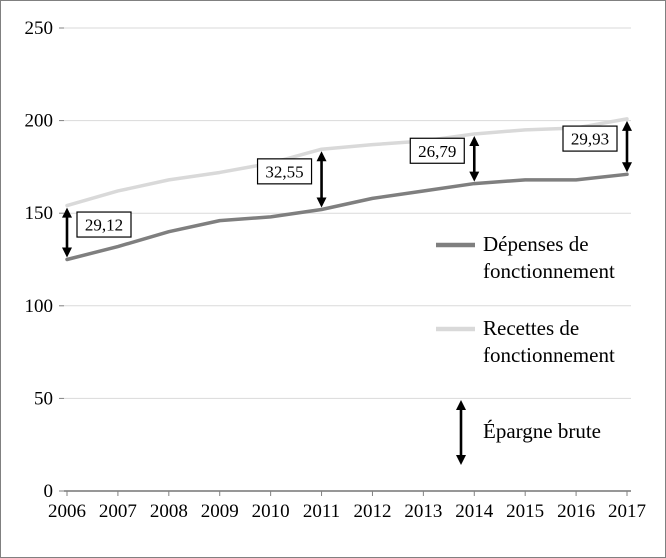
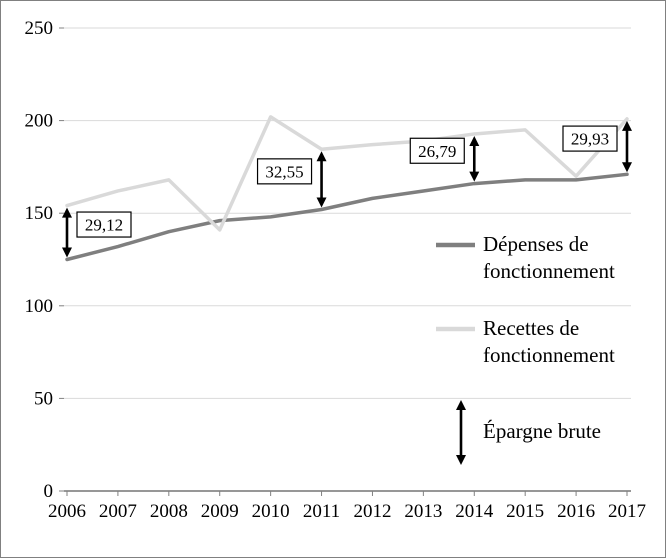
Recettes de fonctionnement/2009: 172 -> 141
Recettes de fonctionnement/2010: 177 -> 202
Recettes de fonctionnement/2016: 196 -> 170
